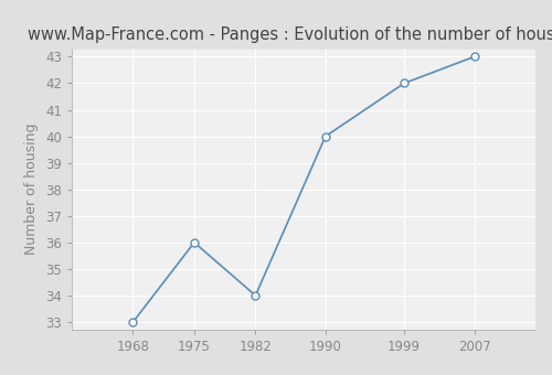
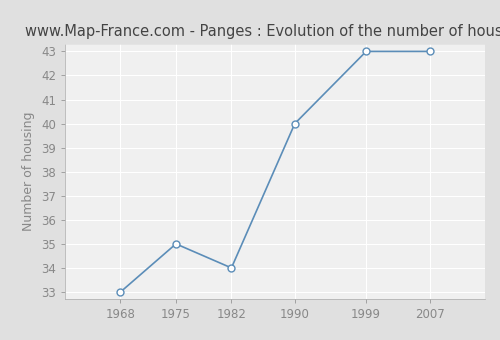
1975: 36 -> 35
1999: 42 -> 43
